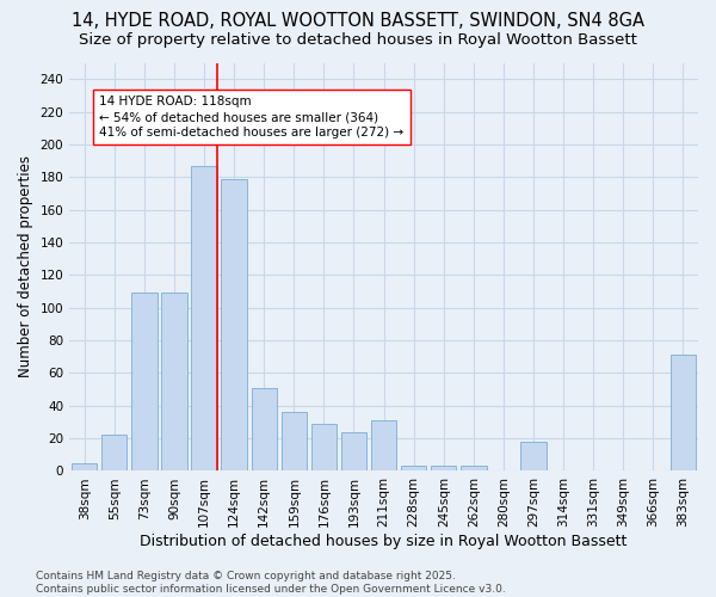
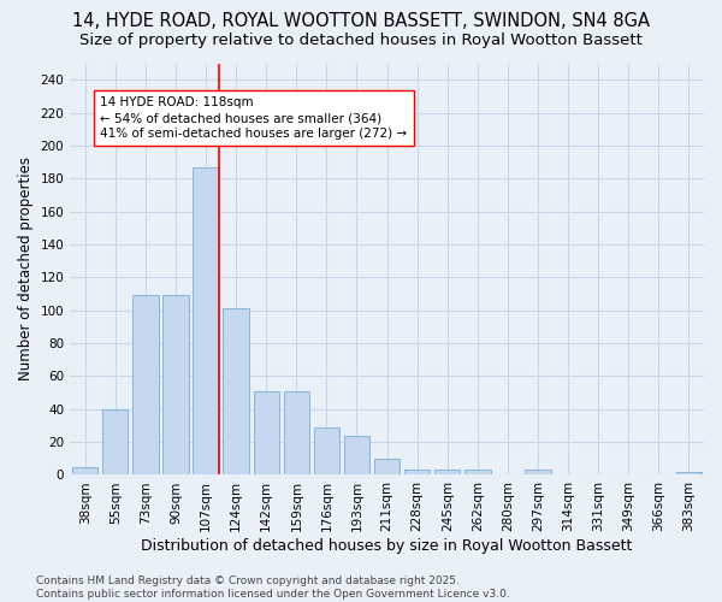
55sqm: 22 -> 40
124sqm: 179 -> 101
159sqm: 36 -> 51
211sqm: 31 -> 10
297sqm: 18 -> 3
383sqm: 71 -> 2
